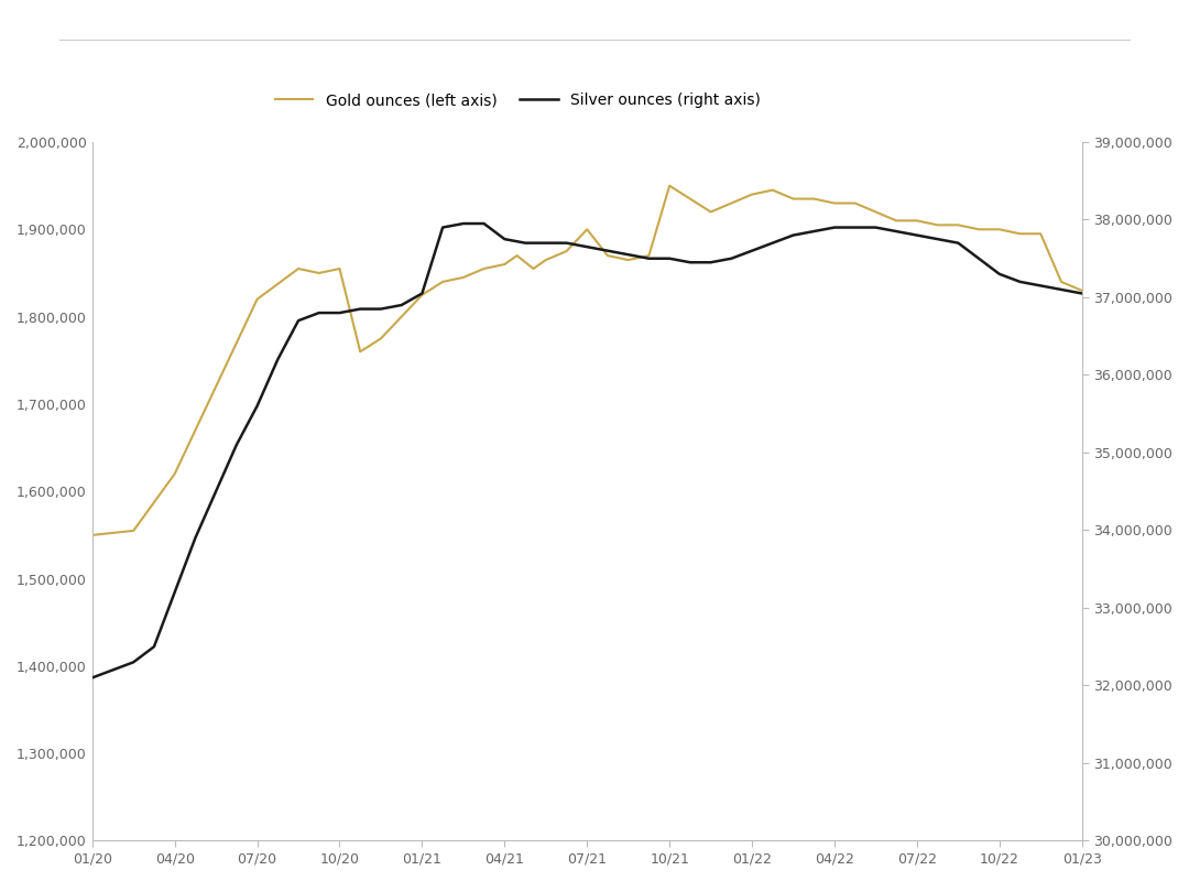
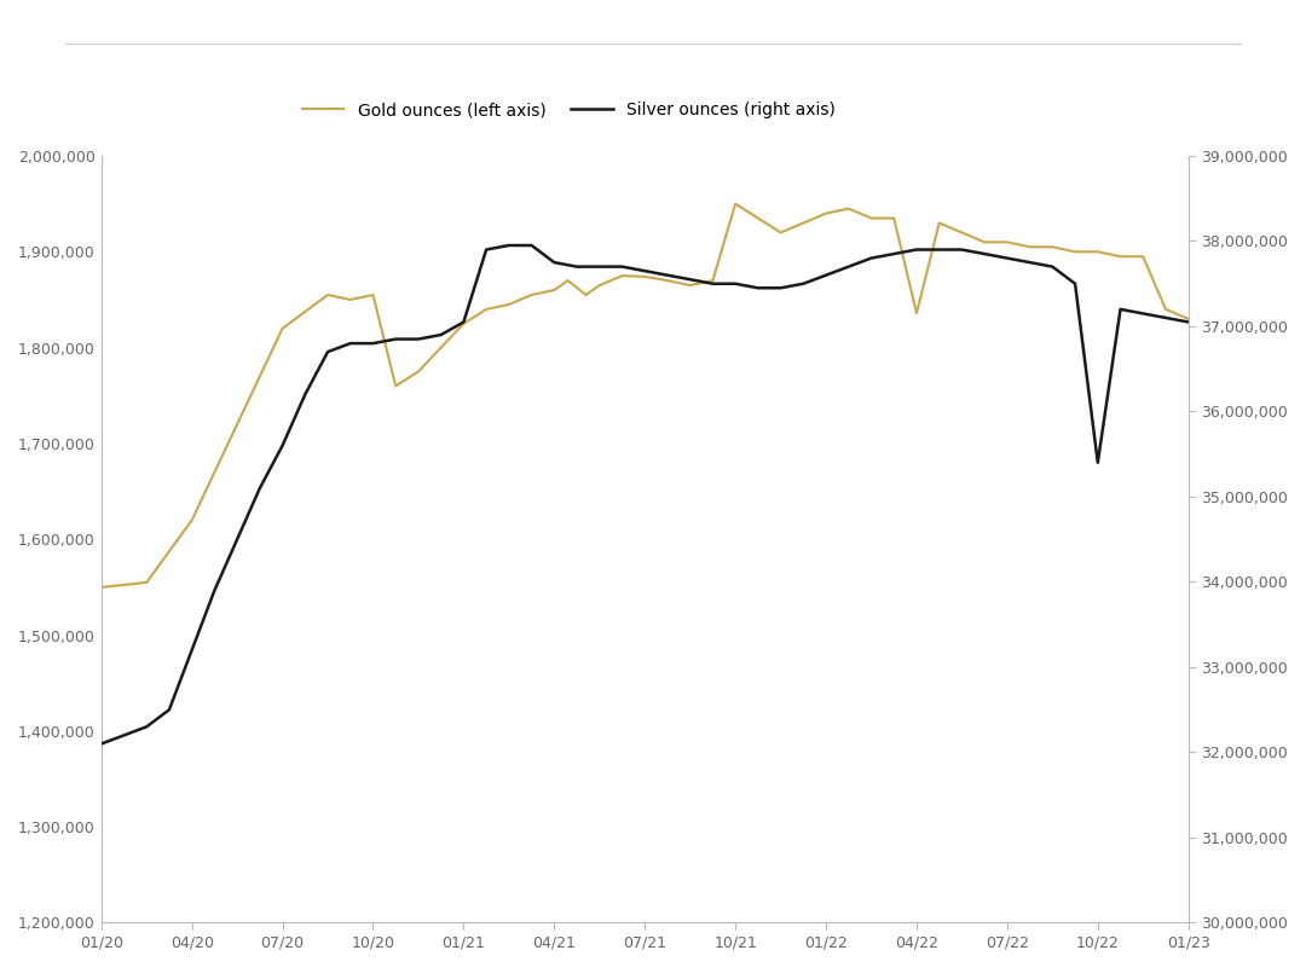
Gold ounces (left axis)/07/21: 1,900,000 -> 1,874,000
Gold ounces (left axis)/04/22: 1,930,000 -> 1,836,000
Silver ounces (right axis)/10/22: 37,300,000 -> 35,400,000
